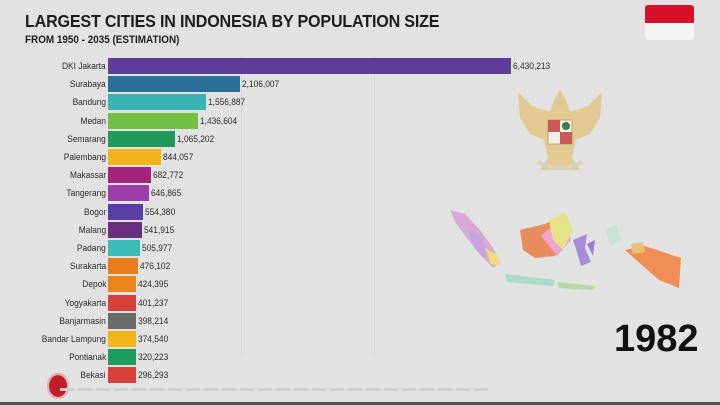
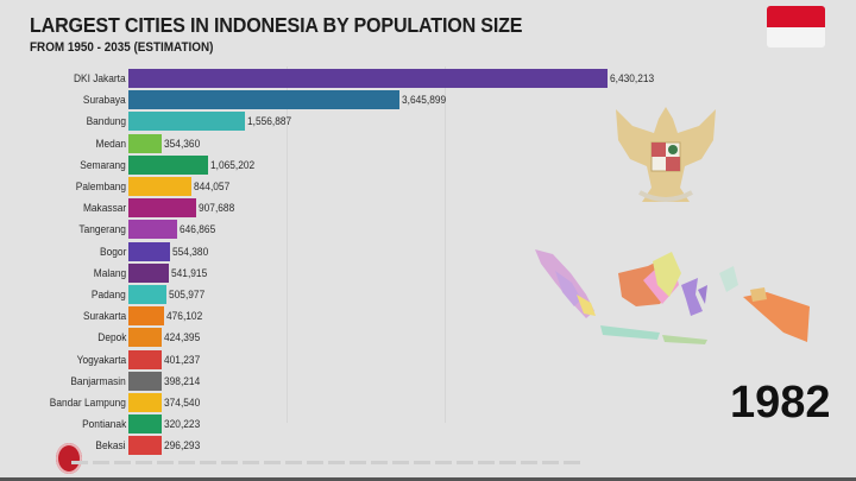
Surabaya: 2,106,007 -> 3,645,899
Medan: 1,436,604 -> 354,360
Makassar: 682,772 -> 907,688
